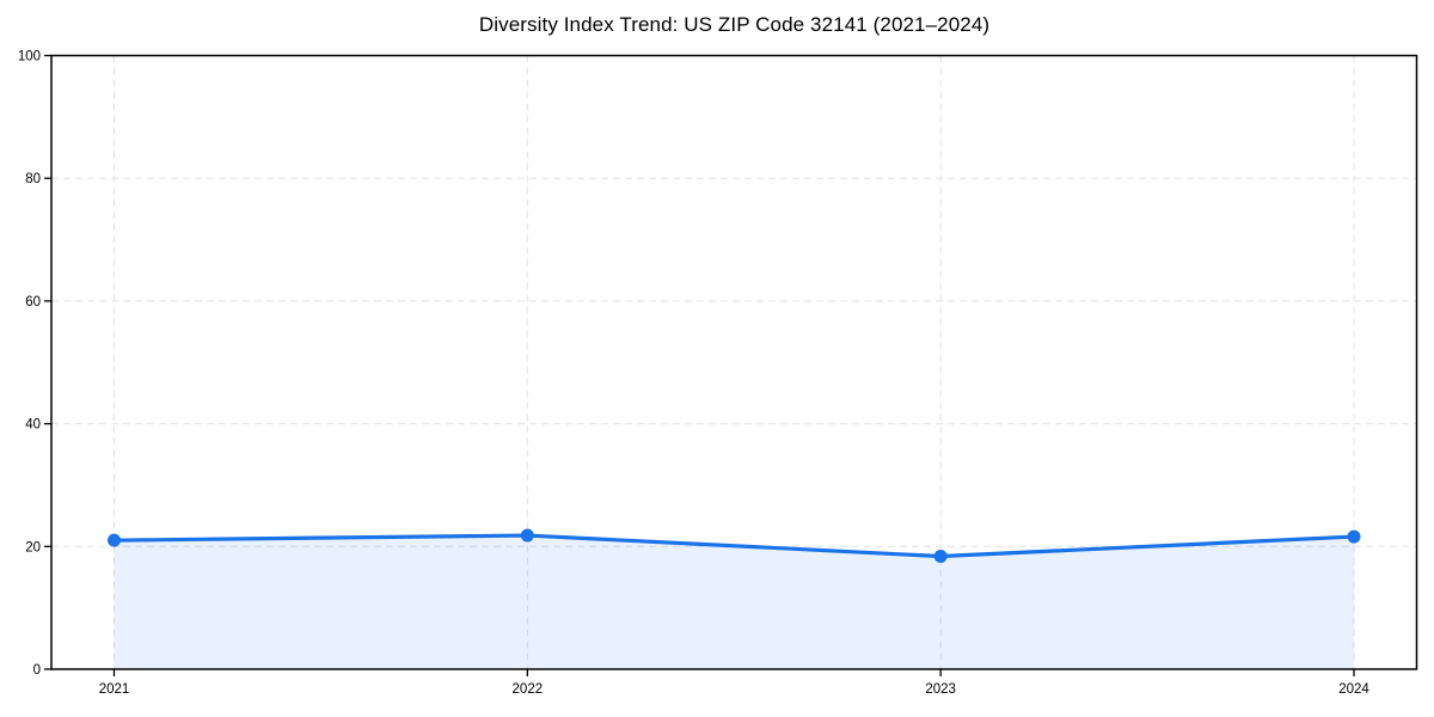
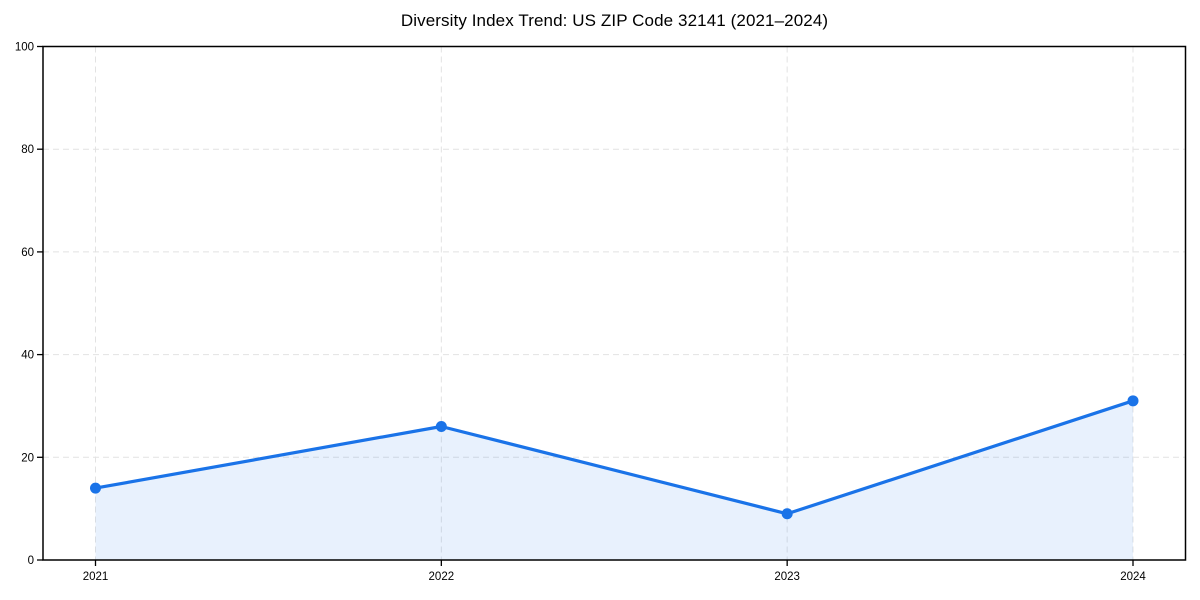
2021: 21 -> 14
2022: 22 -> 26
2023: 18 -> 9
2024: 22 -> 31
